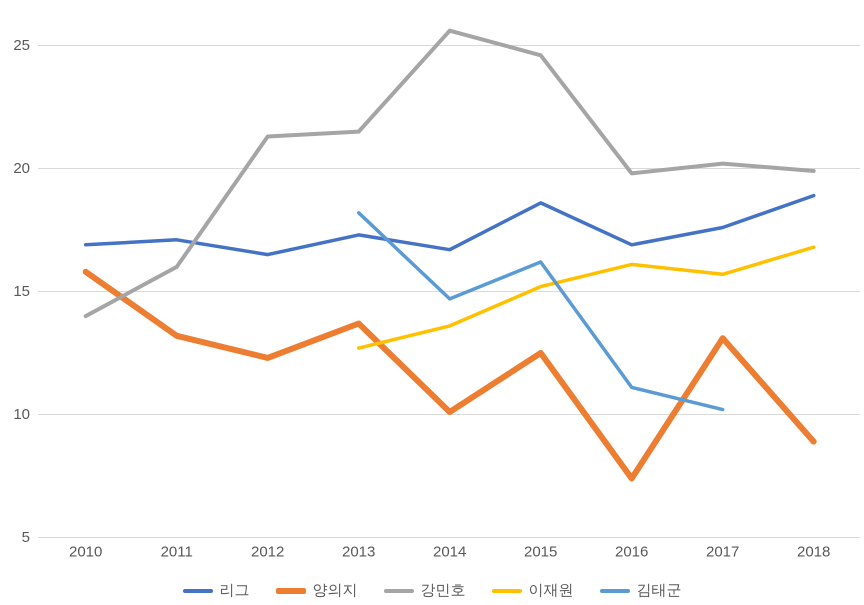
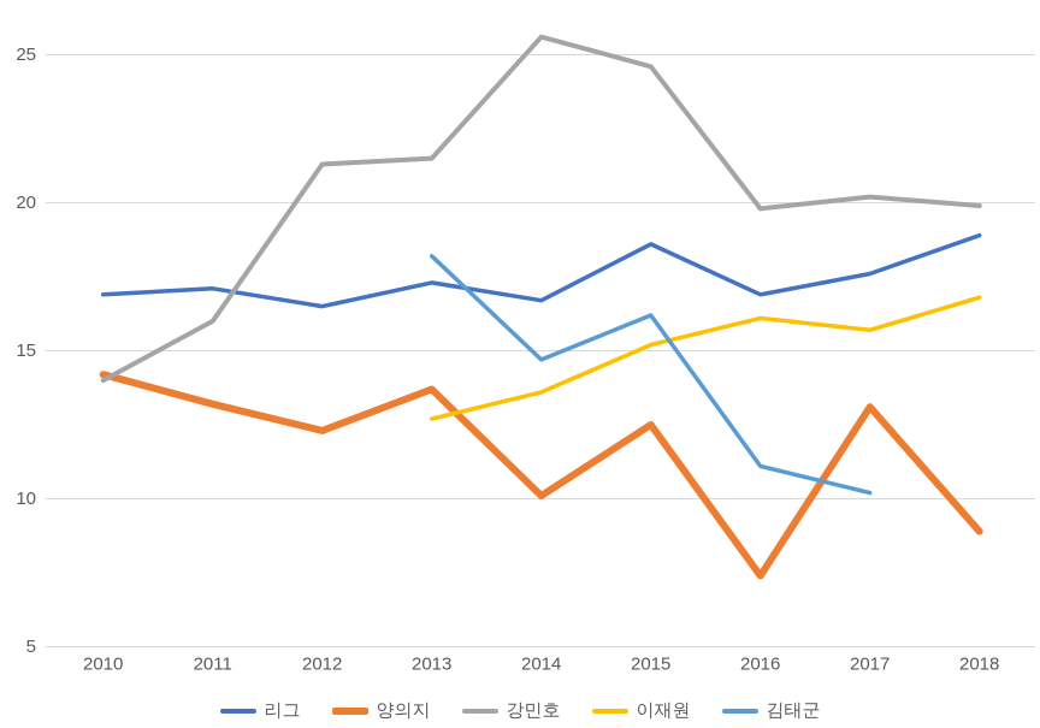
양의지/2010: 15.8 -> 14.2
